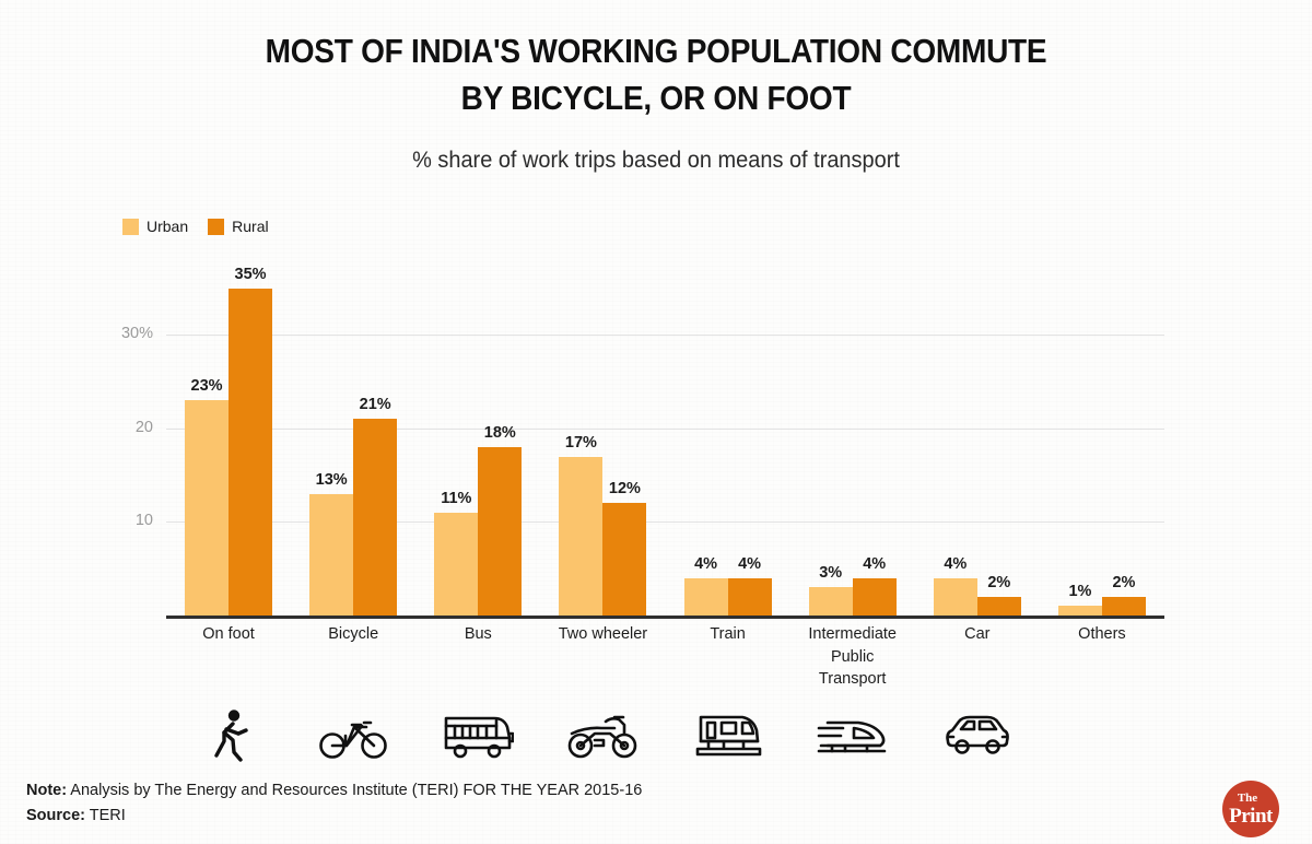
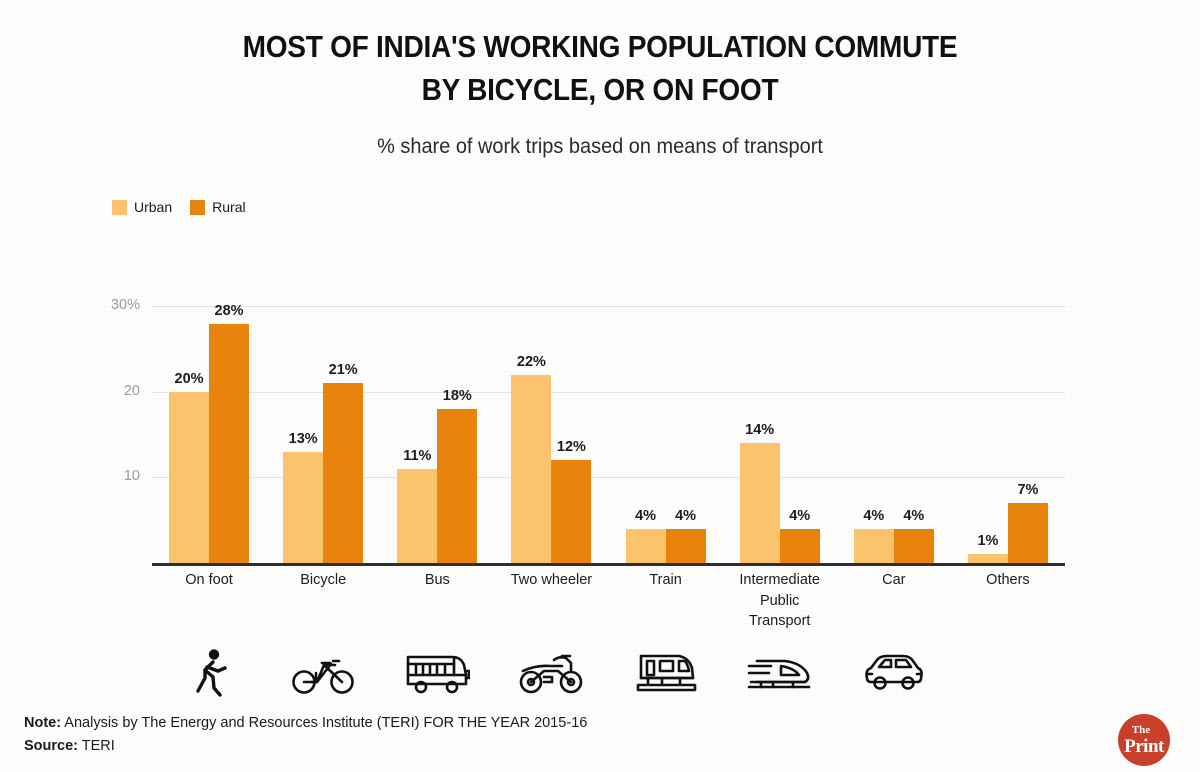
Urban/On foot: 23% -> 20%
Rural/On foot: 35% -> 28%
Urban/Two wheeler: 17% -> 22%
Urban/Intermediate Public Transport: 3% -> 14%
Rural/Car: 2% -> 4%
Rural/Others: 2% -> 7%
